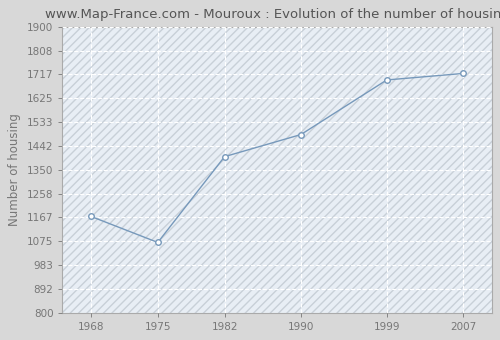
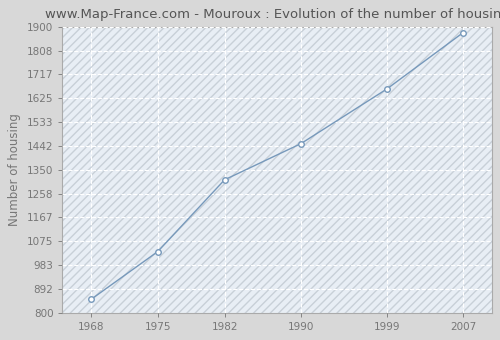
1968: 1170 -> 851
1975: 1070 -> 1035
1982: 1400 -> 1311
1990: 1485 -> 1450
1999: 1695 -> 1660
2007: 1720 -> 1877
